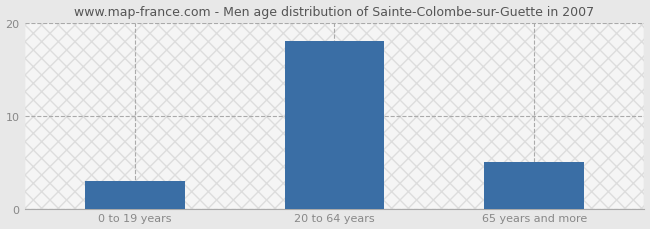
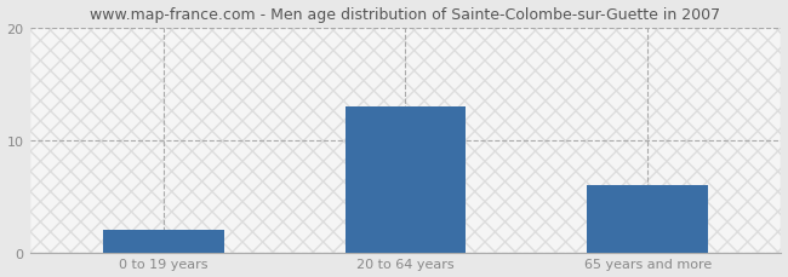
0 to 19 years: 3 -> 2
20 to 64 years: 18 -> 13
65 years and more: 5 -> 6
